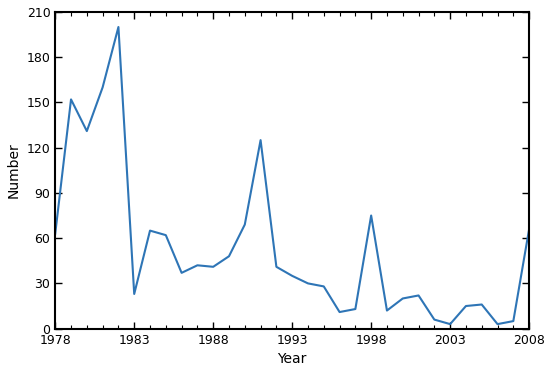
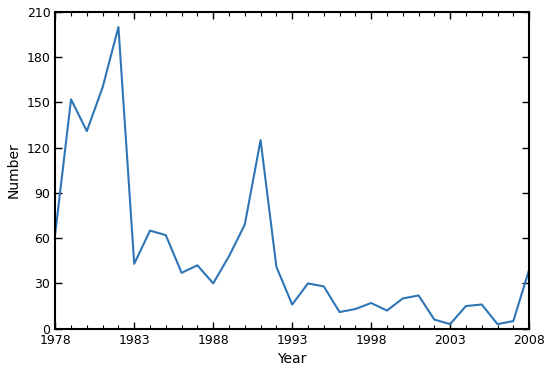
1983: 23 -> 43
1988: 41 -> 30
1993: 35 -> 16
1998: 75 -> 17
2008: 66 -> 39
